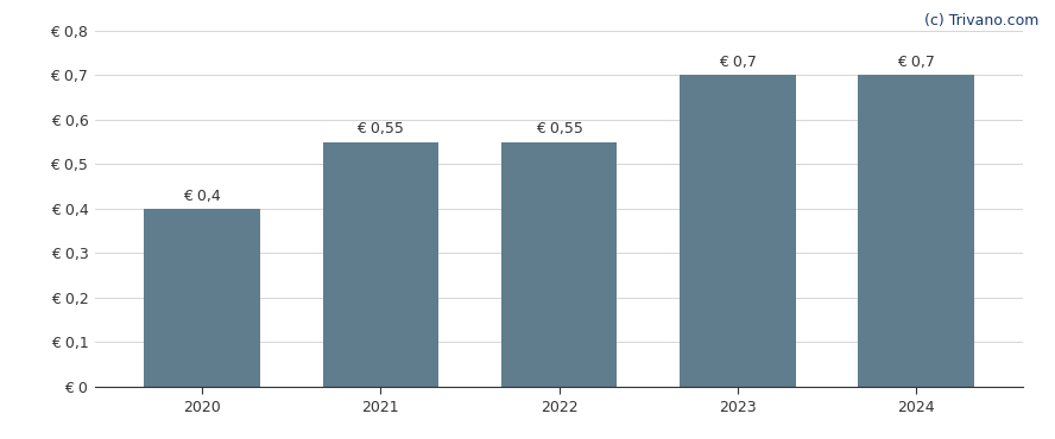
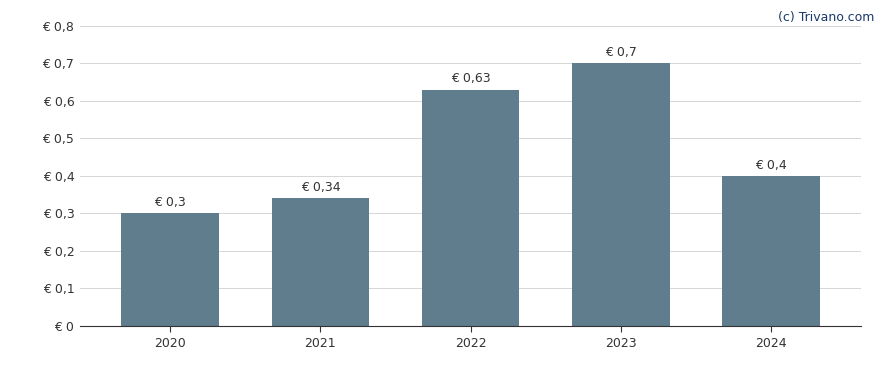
2020: 0,4 -> 0,3
2021: 0,55 -> 0,34
2022: 0,55 -> 0,63
2024: 0,7 -> 0,4
